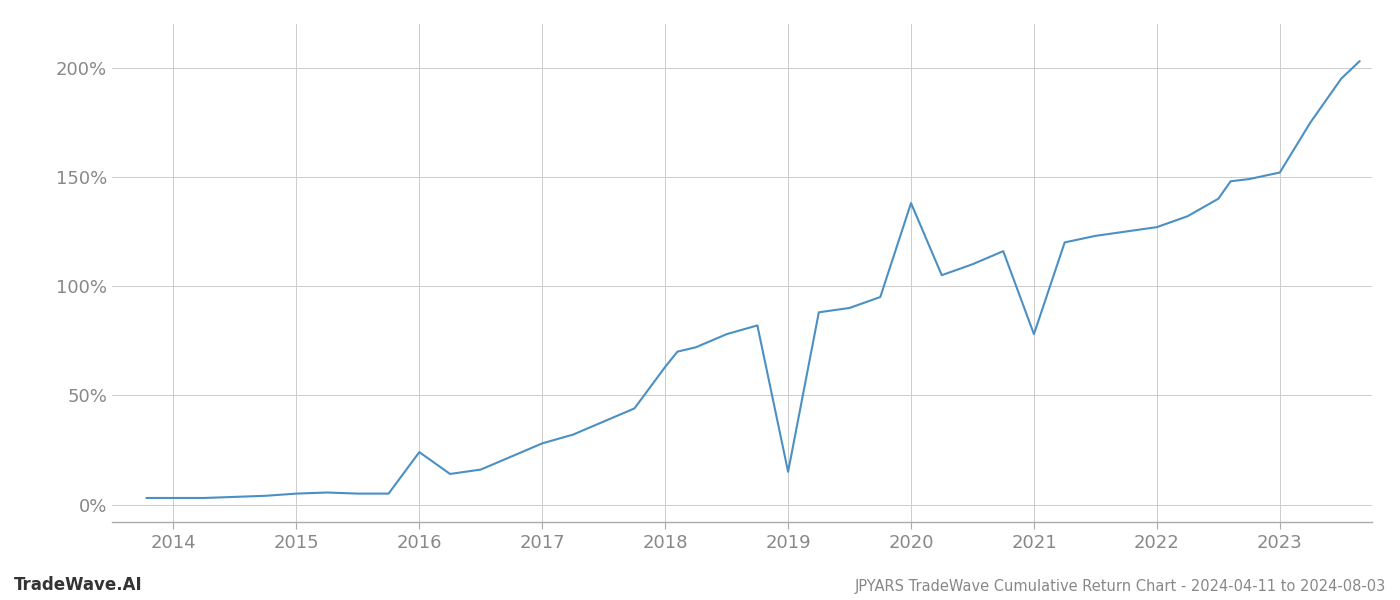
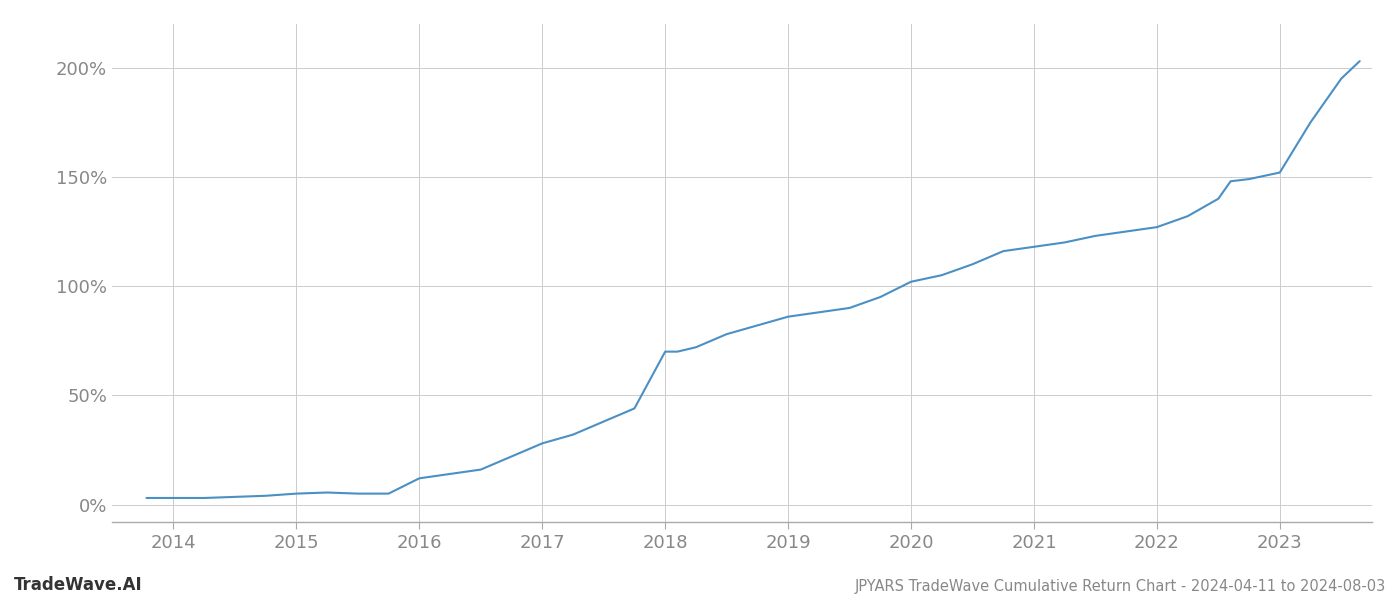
2016: 24.0% -> 12.0%
2018: 63.0% -> 70.0%
2019: 15.0% -> 86.0%
2020: 138.0% -> 102.0%
2021: 78.0% -> 118.0%
